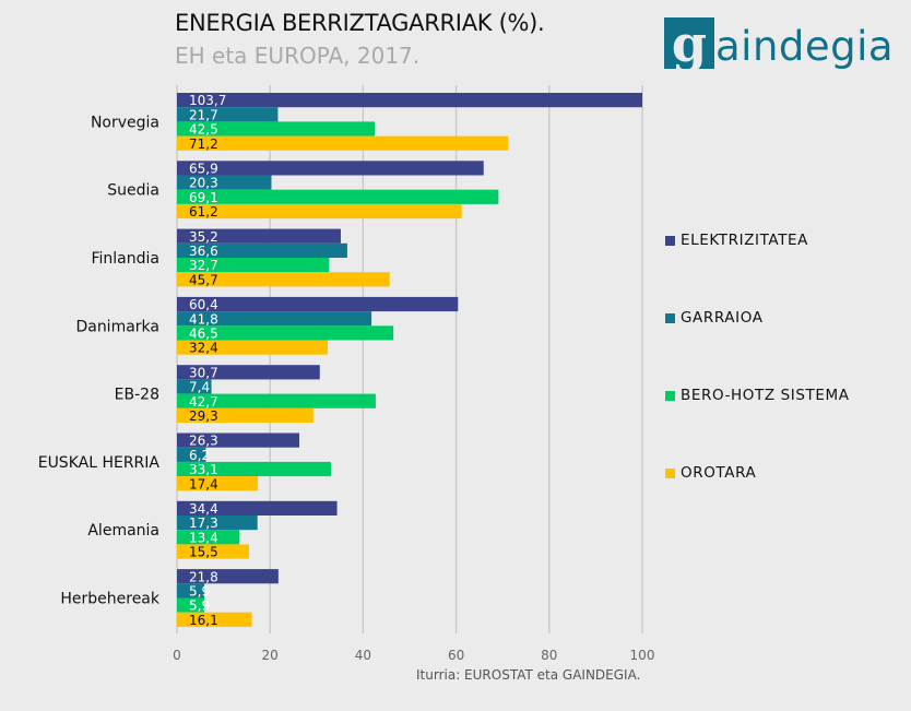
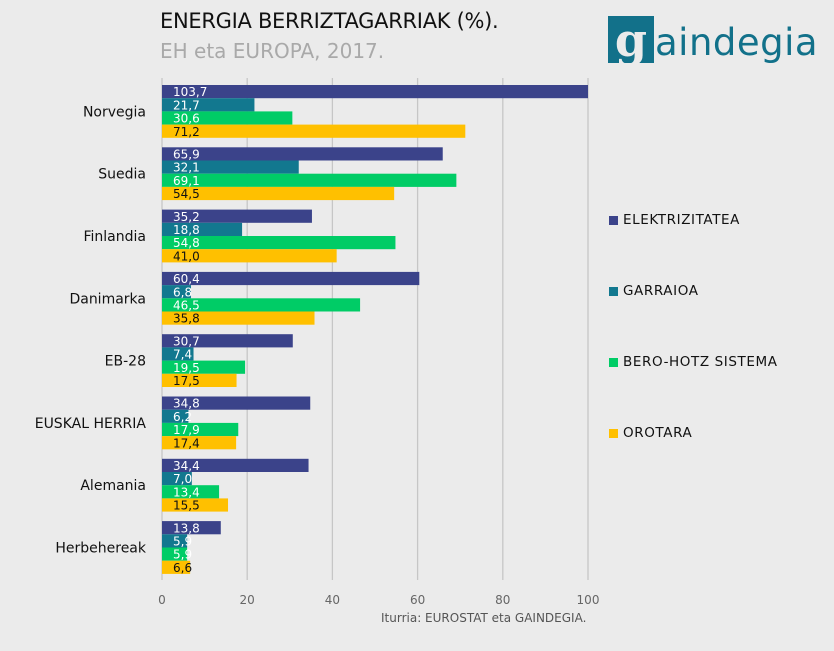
BERO-HOTZ SISTEMA/Norvegia: 42,5 -> 30,6
GARRAIOA/Suedia: 20,3 -> 32,1
OROTARA/Suedia: 61,2 -> 54,5
GARRAIOA/Finlandia: 36,6 -> 18,8
BERO-HOTZ SISTEMA/Finlandia: 32,7 -> 54,8
OROTARA/Finlandia: 45,7 -> 41,0
GARRAIOA/Danimarka: 41,8 -> 6,8
OROTARA/Danimarka: 32,4 -> 35,8
BERO-HOTZ SISTEMA/EB-28: 42,7 -> 19,5
OROTARA/EB-28: 29,3 -> 17,5
ELEKTRIZITATEA/EUSKAL HERRIA: 26,3 -> 34,8
BERO-HOTZ SISTEMA/EUSKAL HERRIA: 33,1 -> 17,9
GARRAIOA/Alemania: 17,3 -> 7,0
ELEKTRIZITATEA/Herbehereak: 21,8 -> 13,8
OROTARA/Herbehereak: 16,1 -> 6,6
